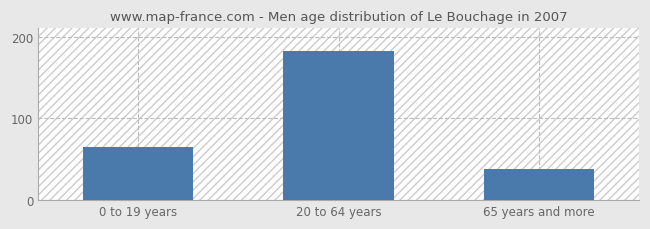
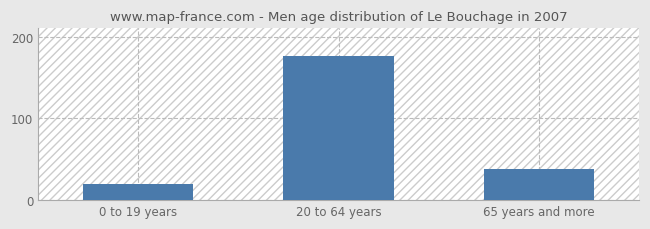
0 to 19 years: 65 -> 20
20 to 64 years: 183 -> 176
